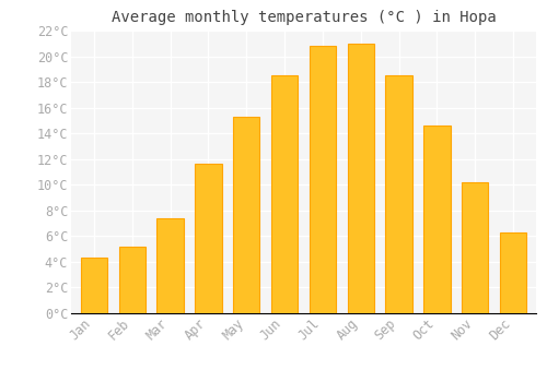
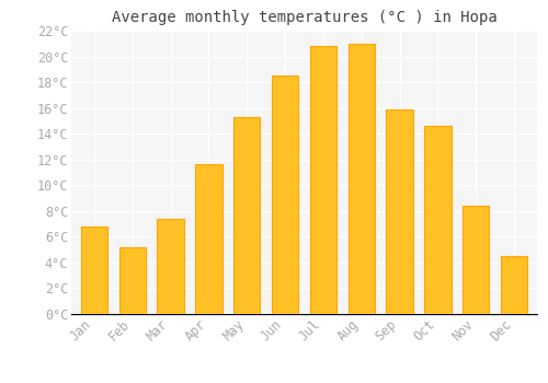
Jan: 4.3°C -> 6.8°C
Sep: 18.5°C -> 15.9°C
Nov: 10.2°C -> 8.4°C
Dec: 6.3°C -> 4.5°C
